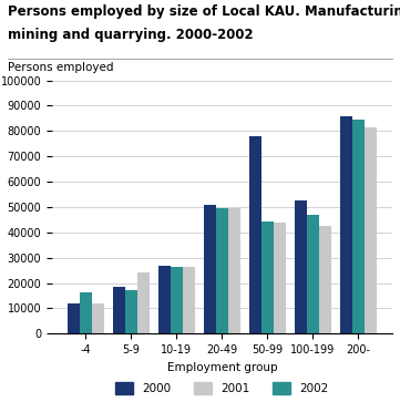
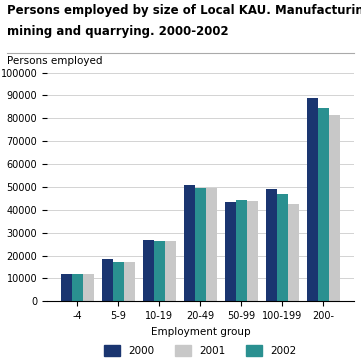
2002/-4: 16500 -> 12000
2001/5-9: 24000 -> 17000
2000/50-99: 78000 -> 43500
2000/100-199: 52500 -> 49000
2000/200-: 86000 -> 89000
